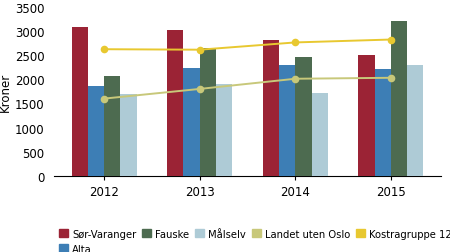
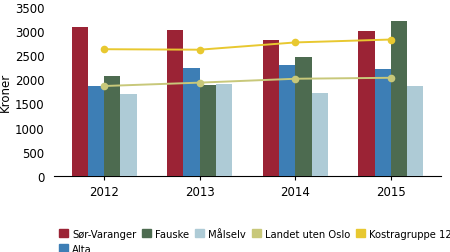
Landet uten Oslo/2012: 1600 -> 1860
Landet uten Oslo/2013: 1800 -> 1930
Fauske/2013: 2650 -> 1890
Sør-Varanger/2015: 2500 -> 3000
Målselv/2015: 2300 -> 1870
